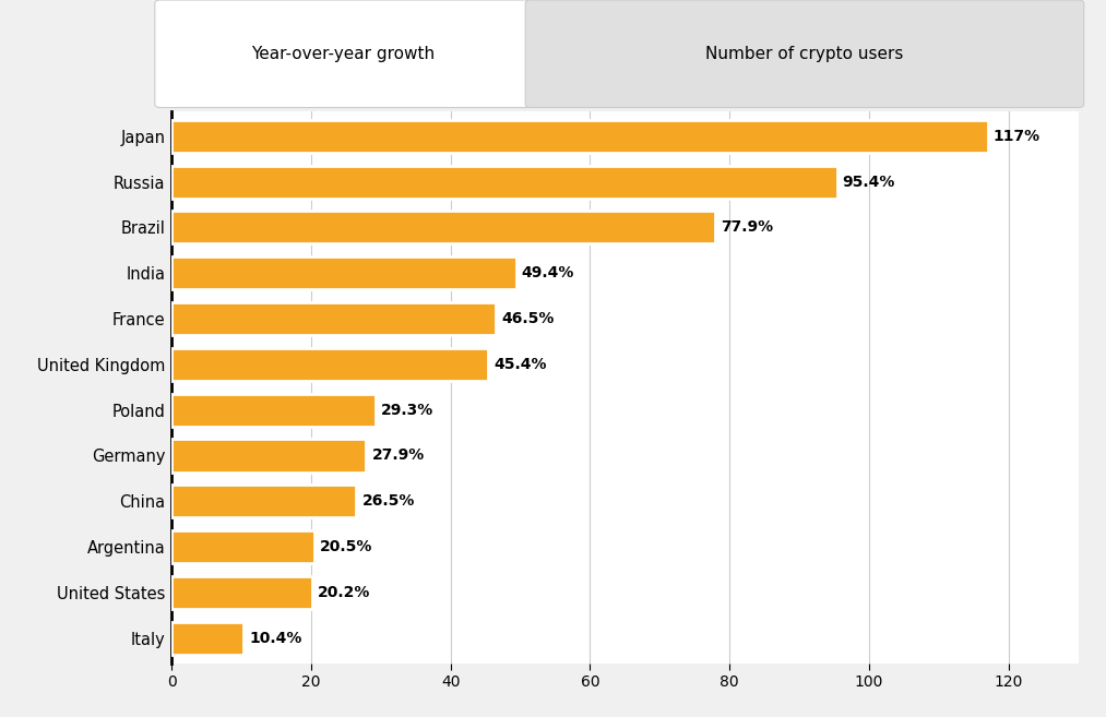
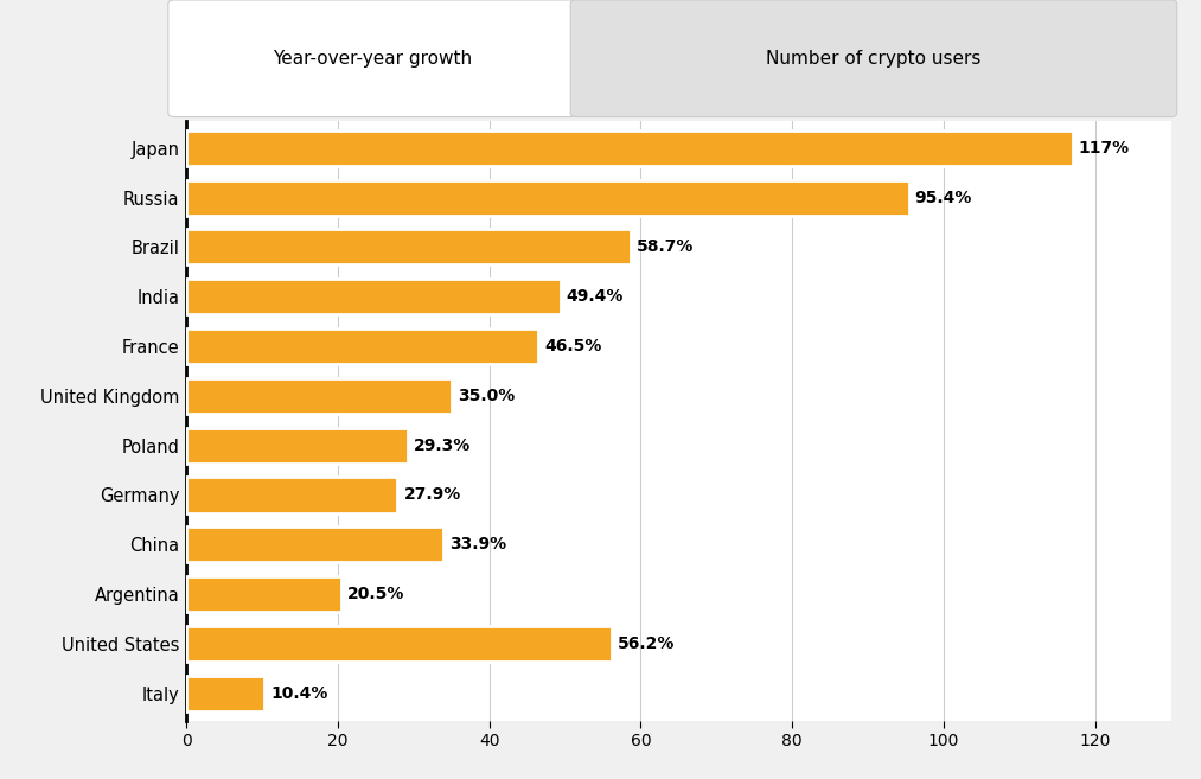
Brazil: 77.9% -> 58.7%
United Kingdom: 45.4% -> 35.0%
China: 26.5% -> 33.9%
United States: 20.2% -> 56.2%
